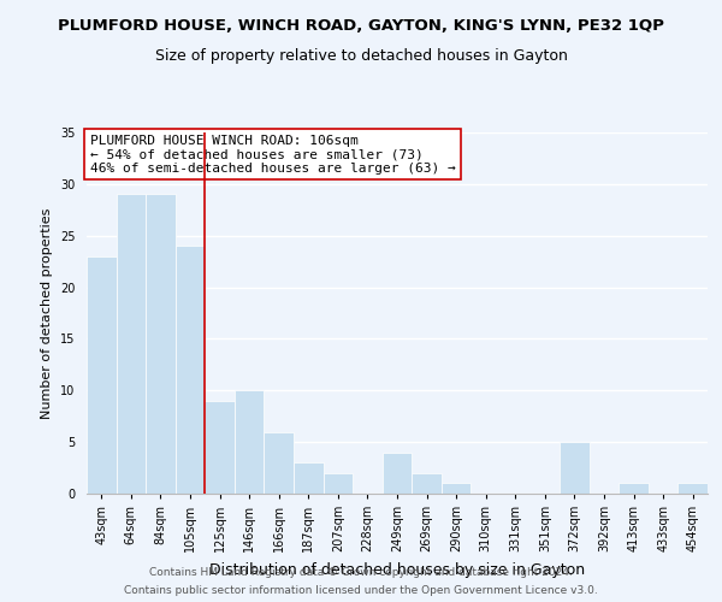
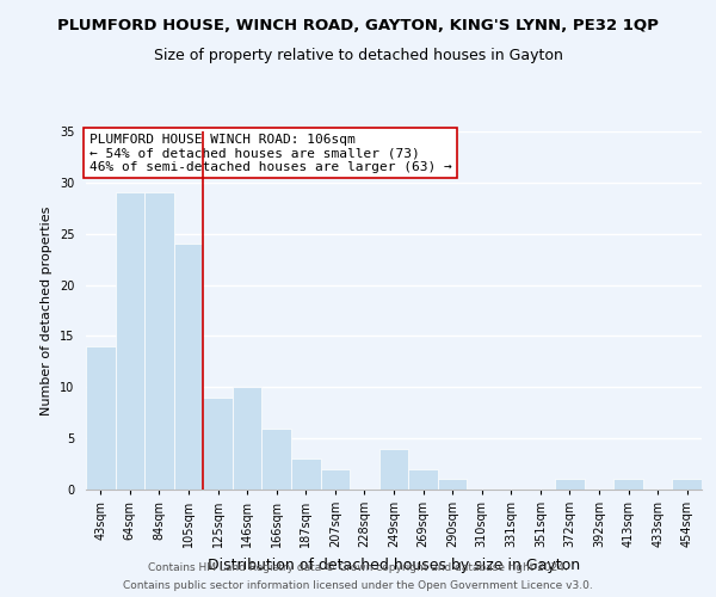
43sqm: 23 -> 14
372sqm: 5 -> 1
